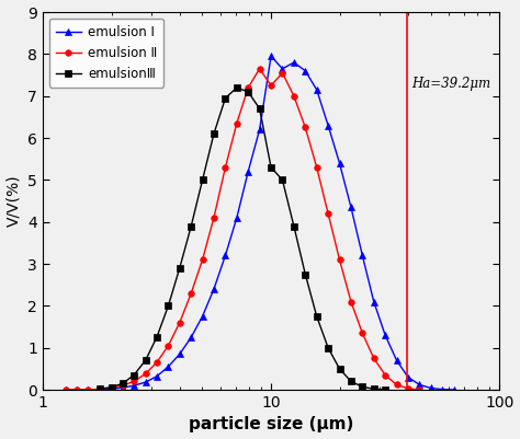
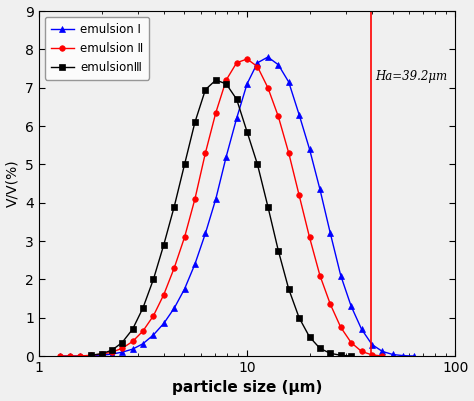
emulsion Ⅰ/10: 7.95 -> 7.10
emulsion Ⅱ/10: 7.25 -> 7.75
emulsionⅢ/10: 5.30 -> 5.85
